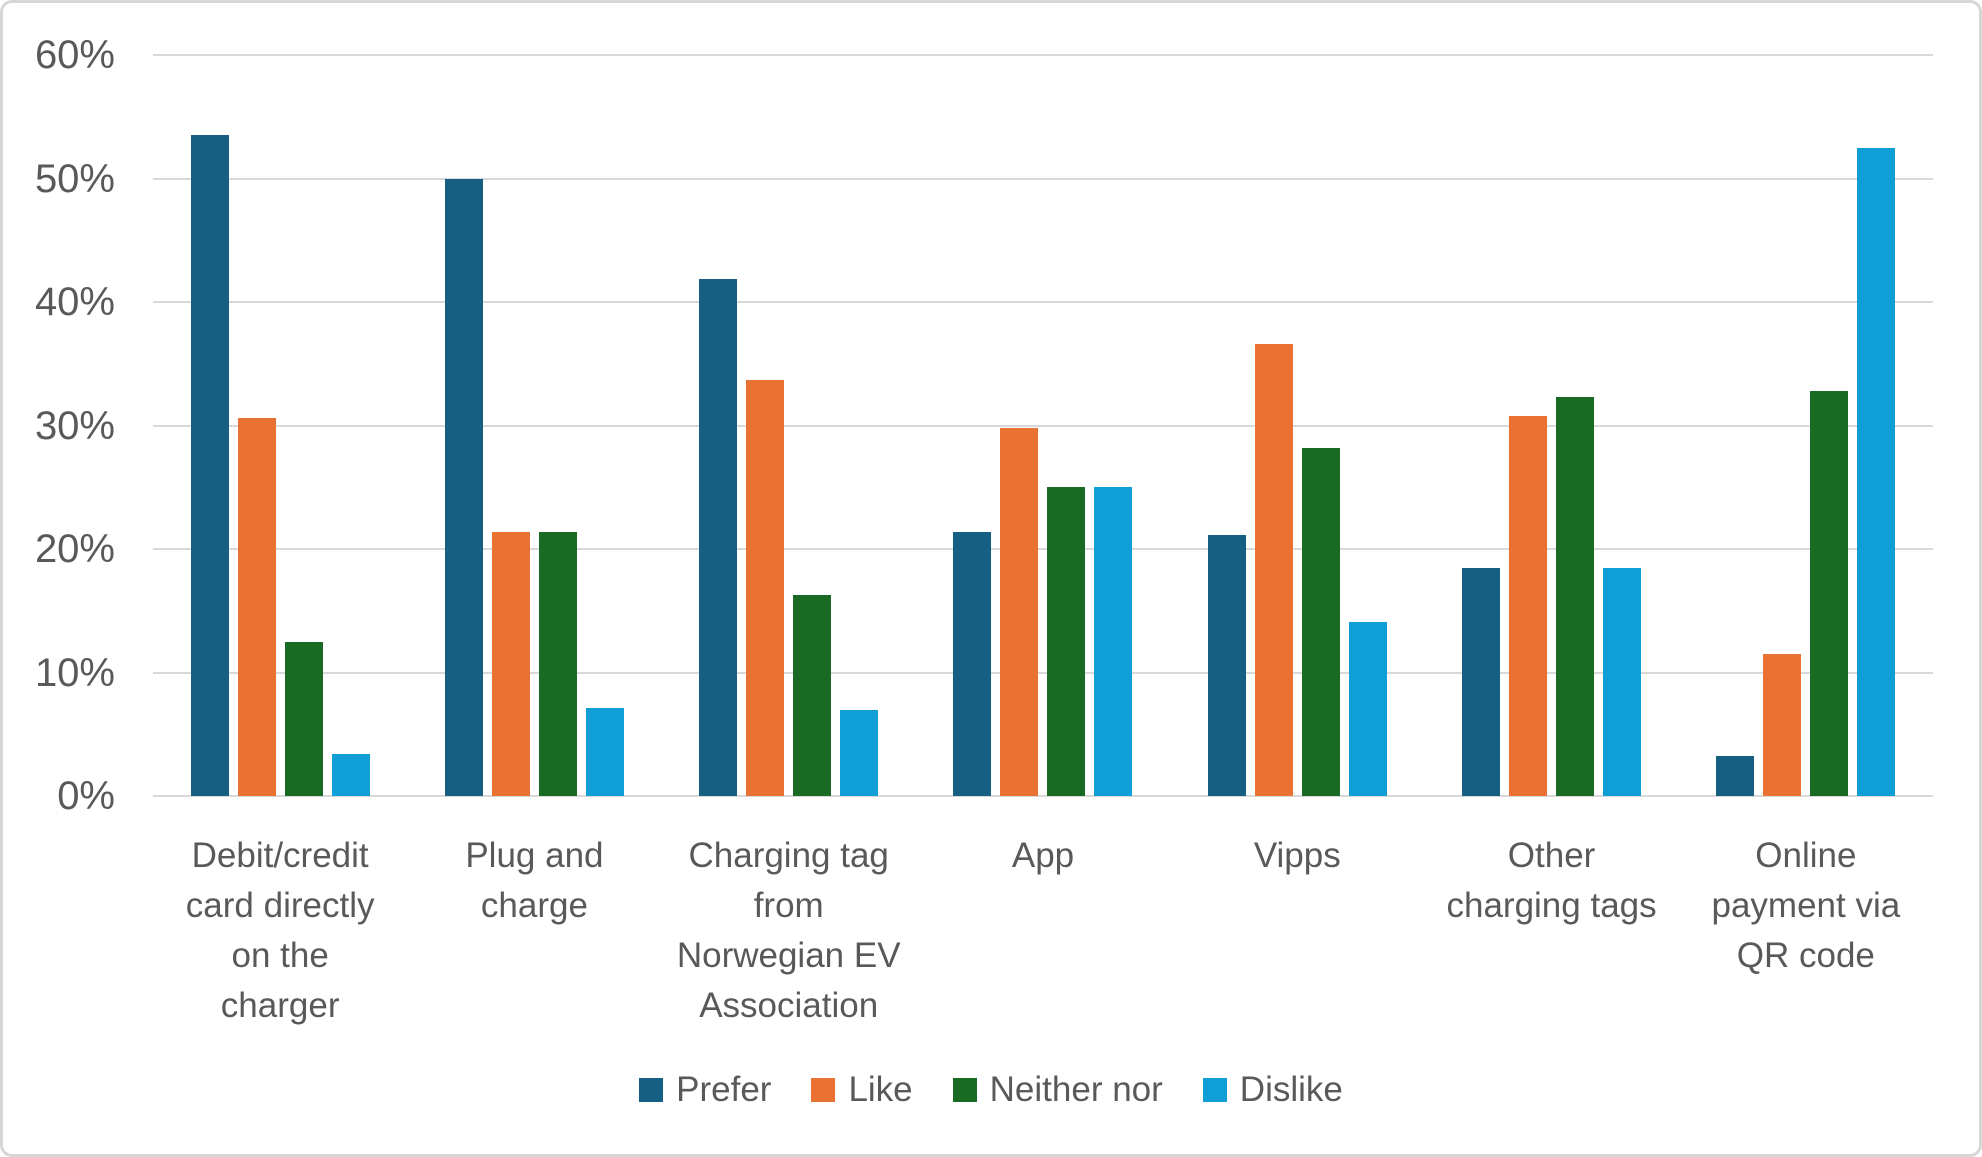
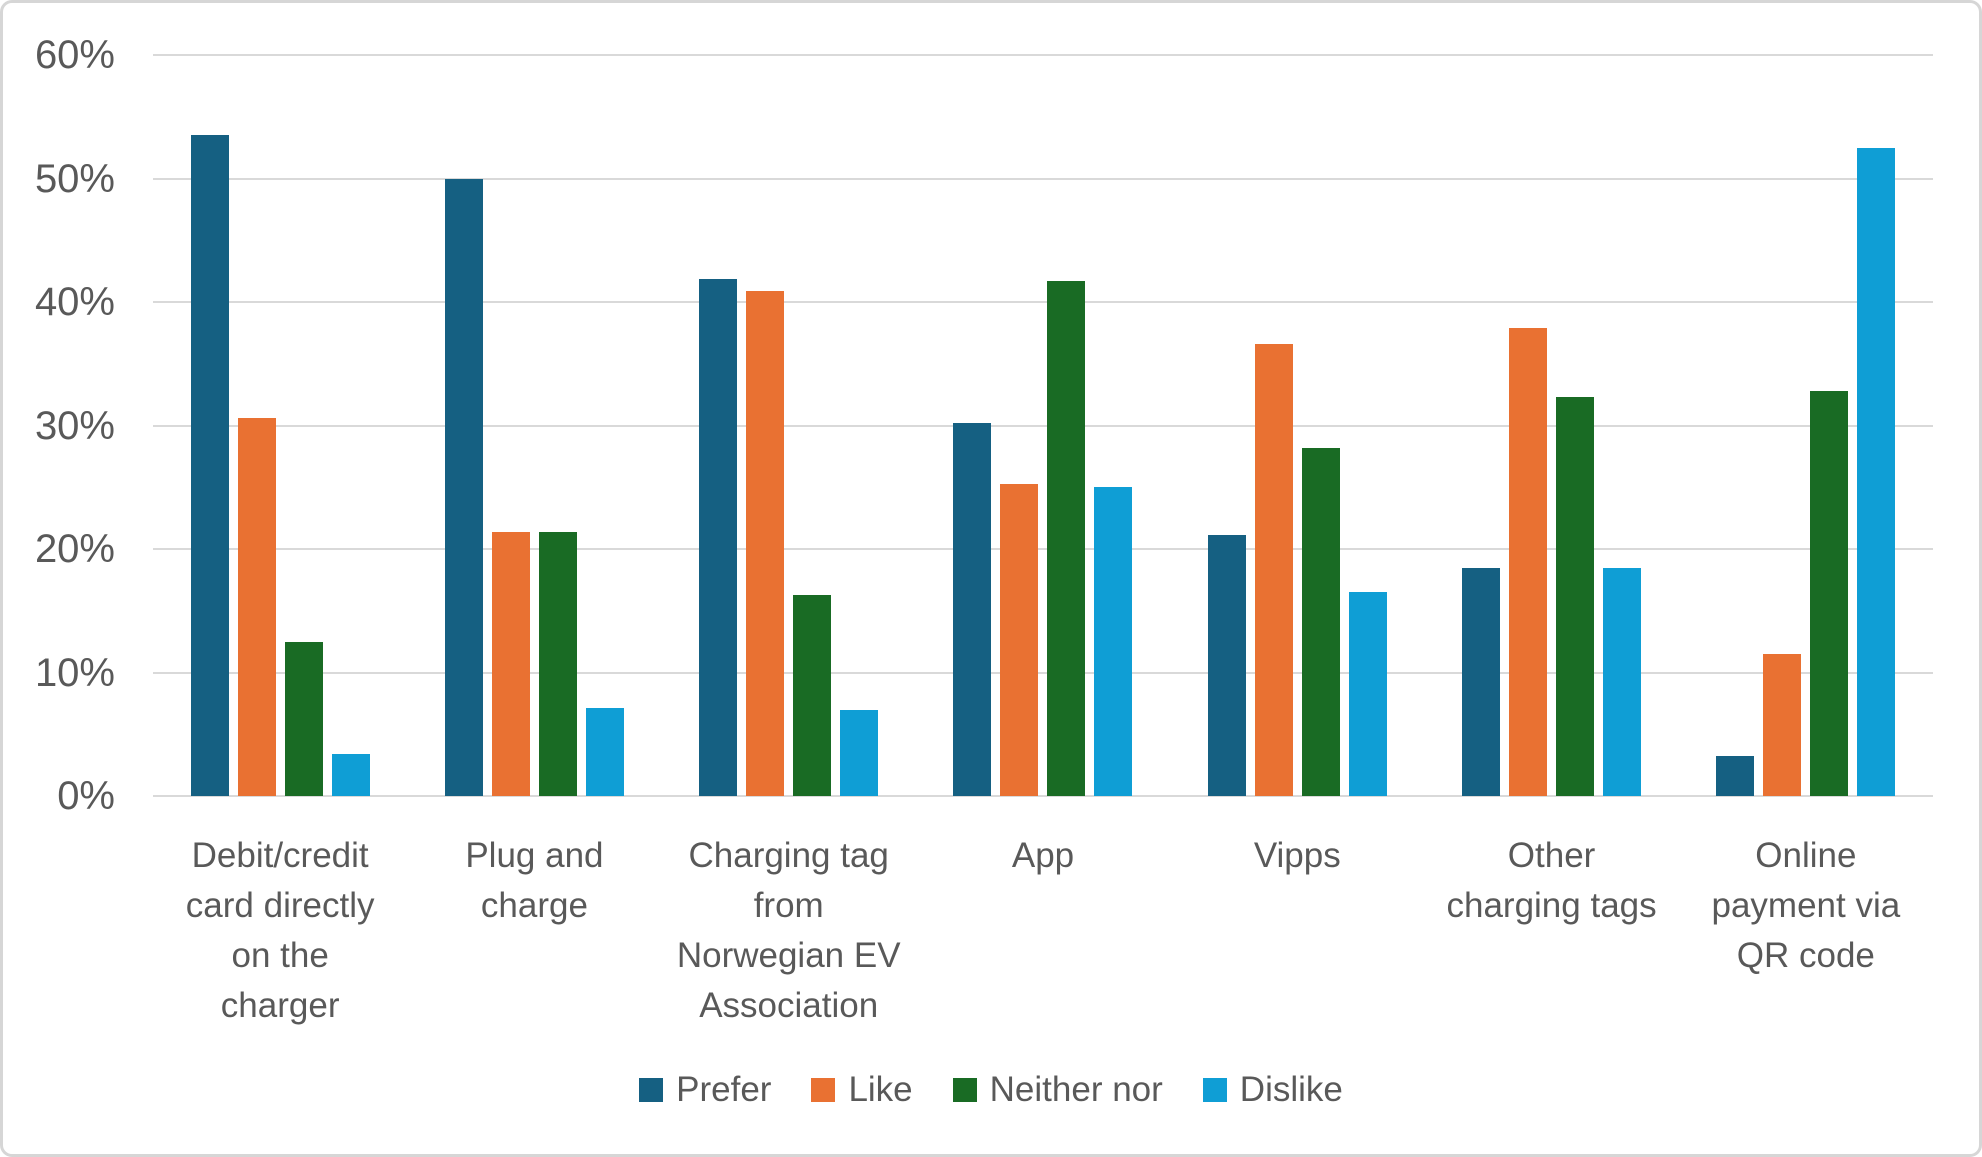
Like/Charging tag from Norwegian EV Association: 33.7% -> 40.9%
Prefer/App: 21.4% -> 30.2%
Like/App: 29.8% -> 25.3%
Neither nor/App: 25.0% -> 41.7%
Dislike/Vipps: 14.1% -> 16.5%
Like/Other charging tags: 30.8% -> 37.9%
